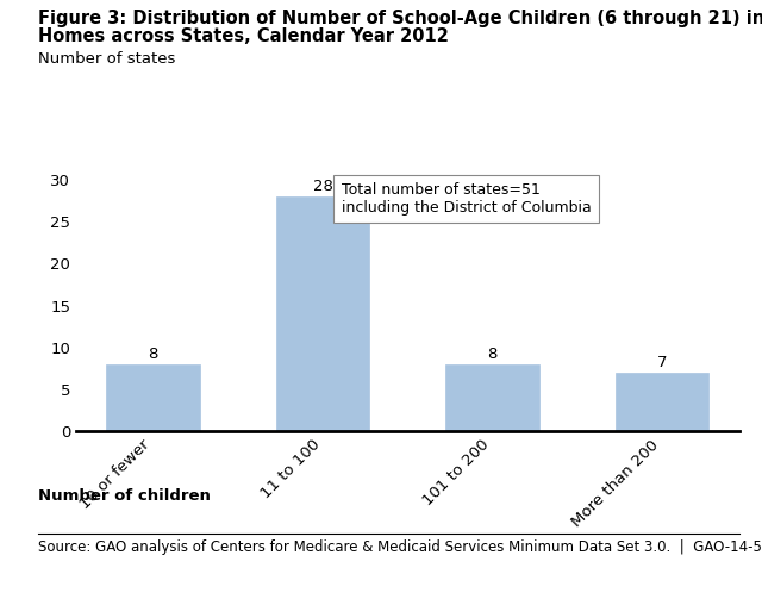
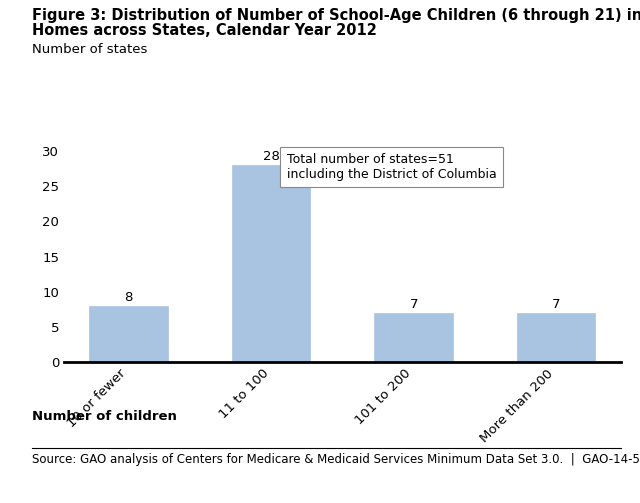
101 to 200: 8 -> 7
